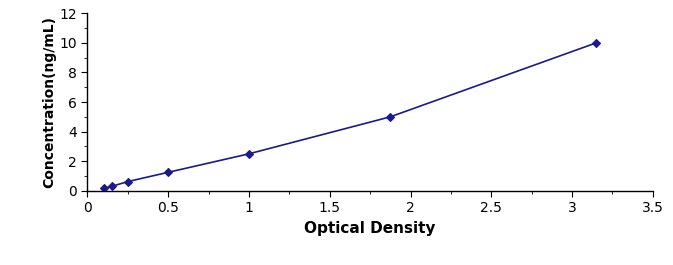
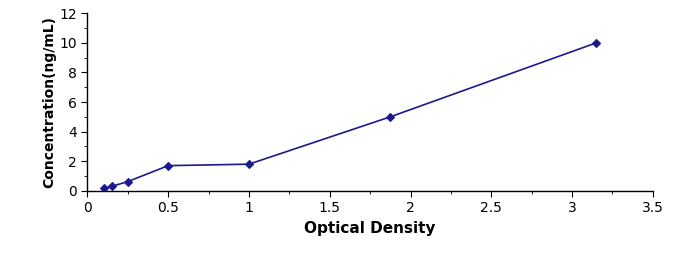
0.5: 1.2 -> 1.7
1: 2.5 -> 1.8
